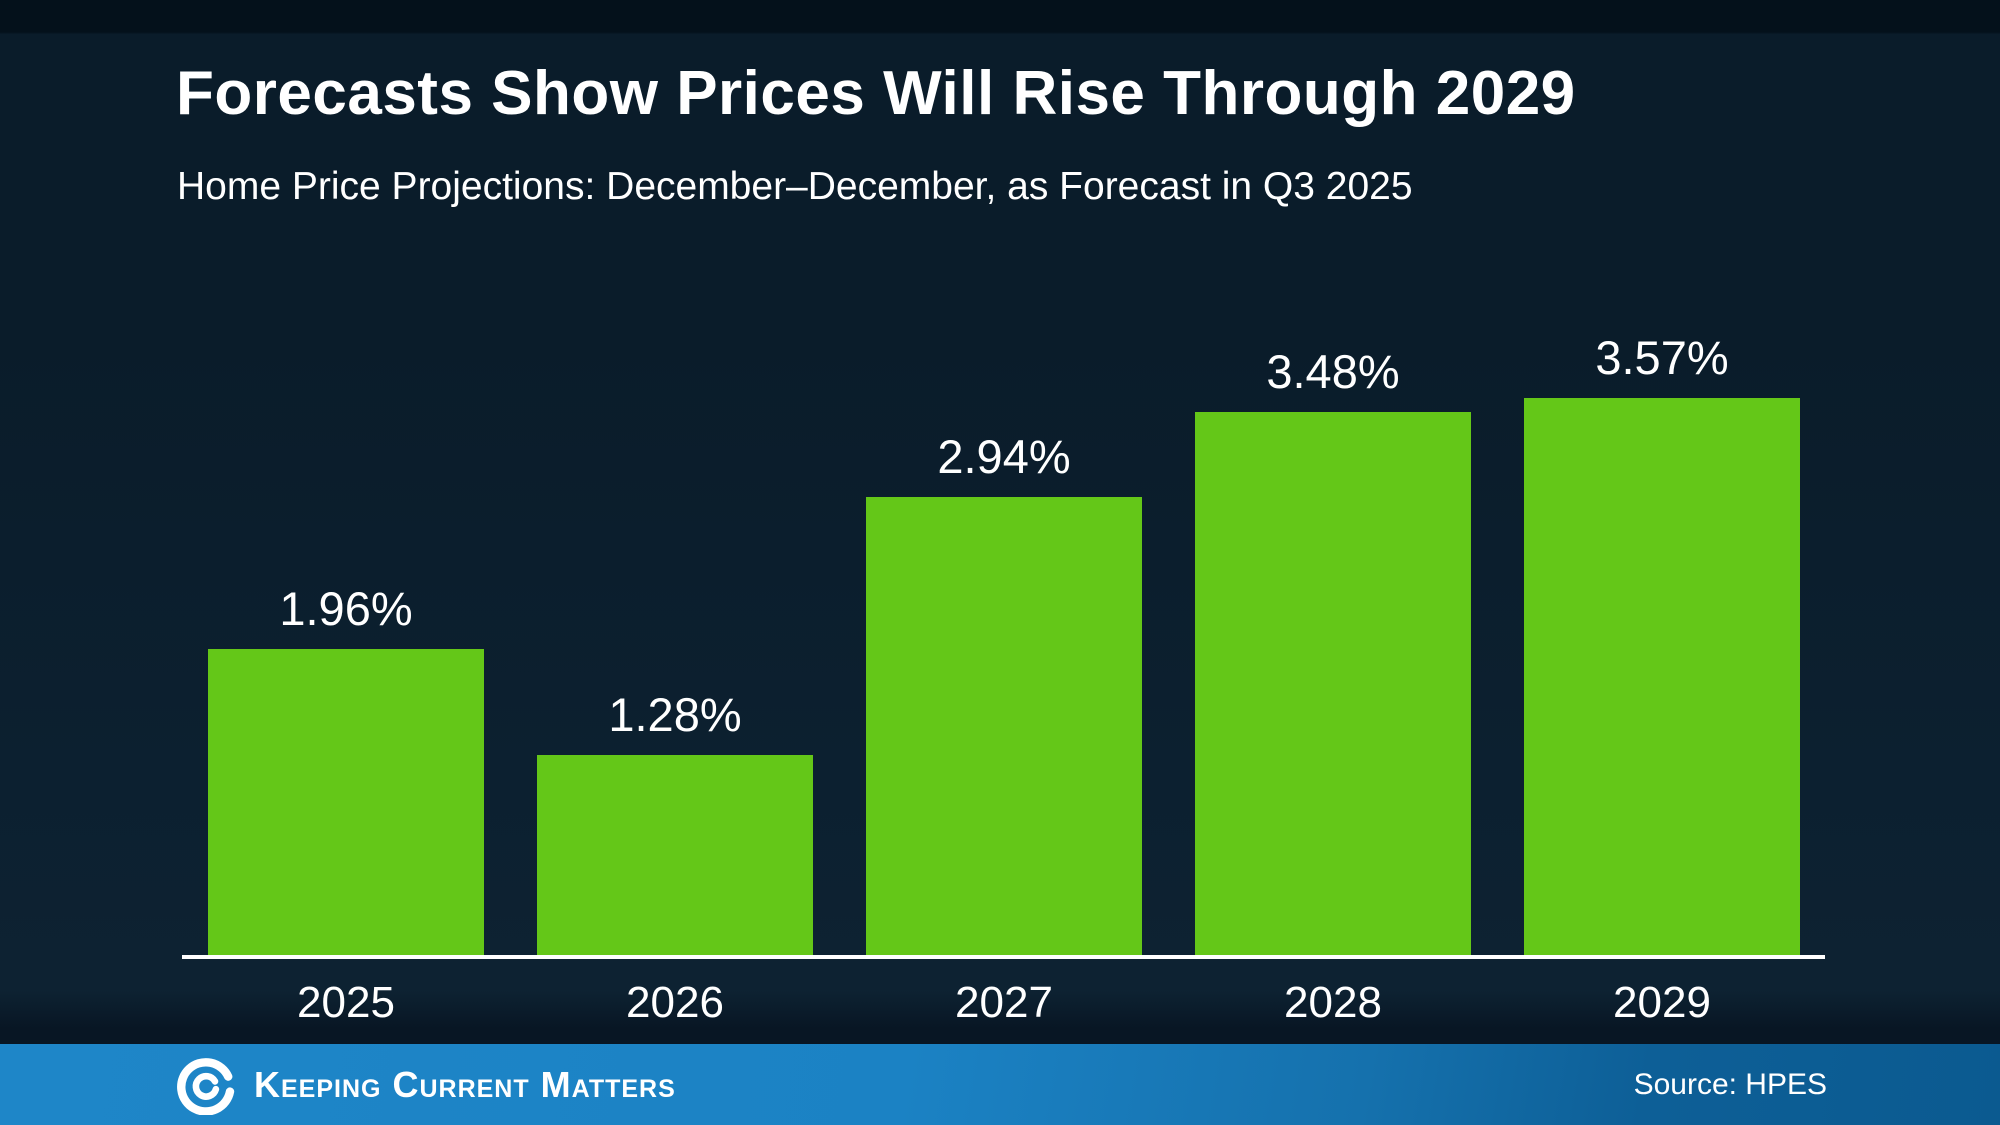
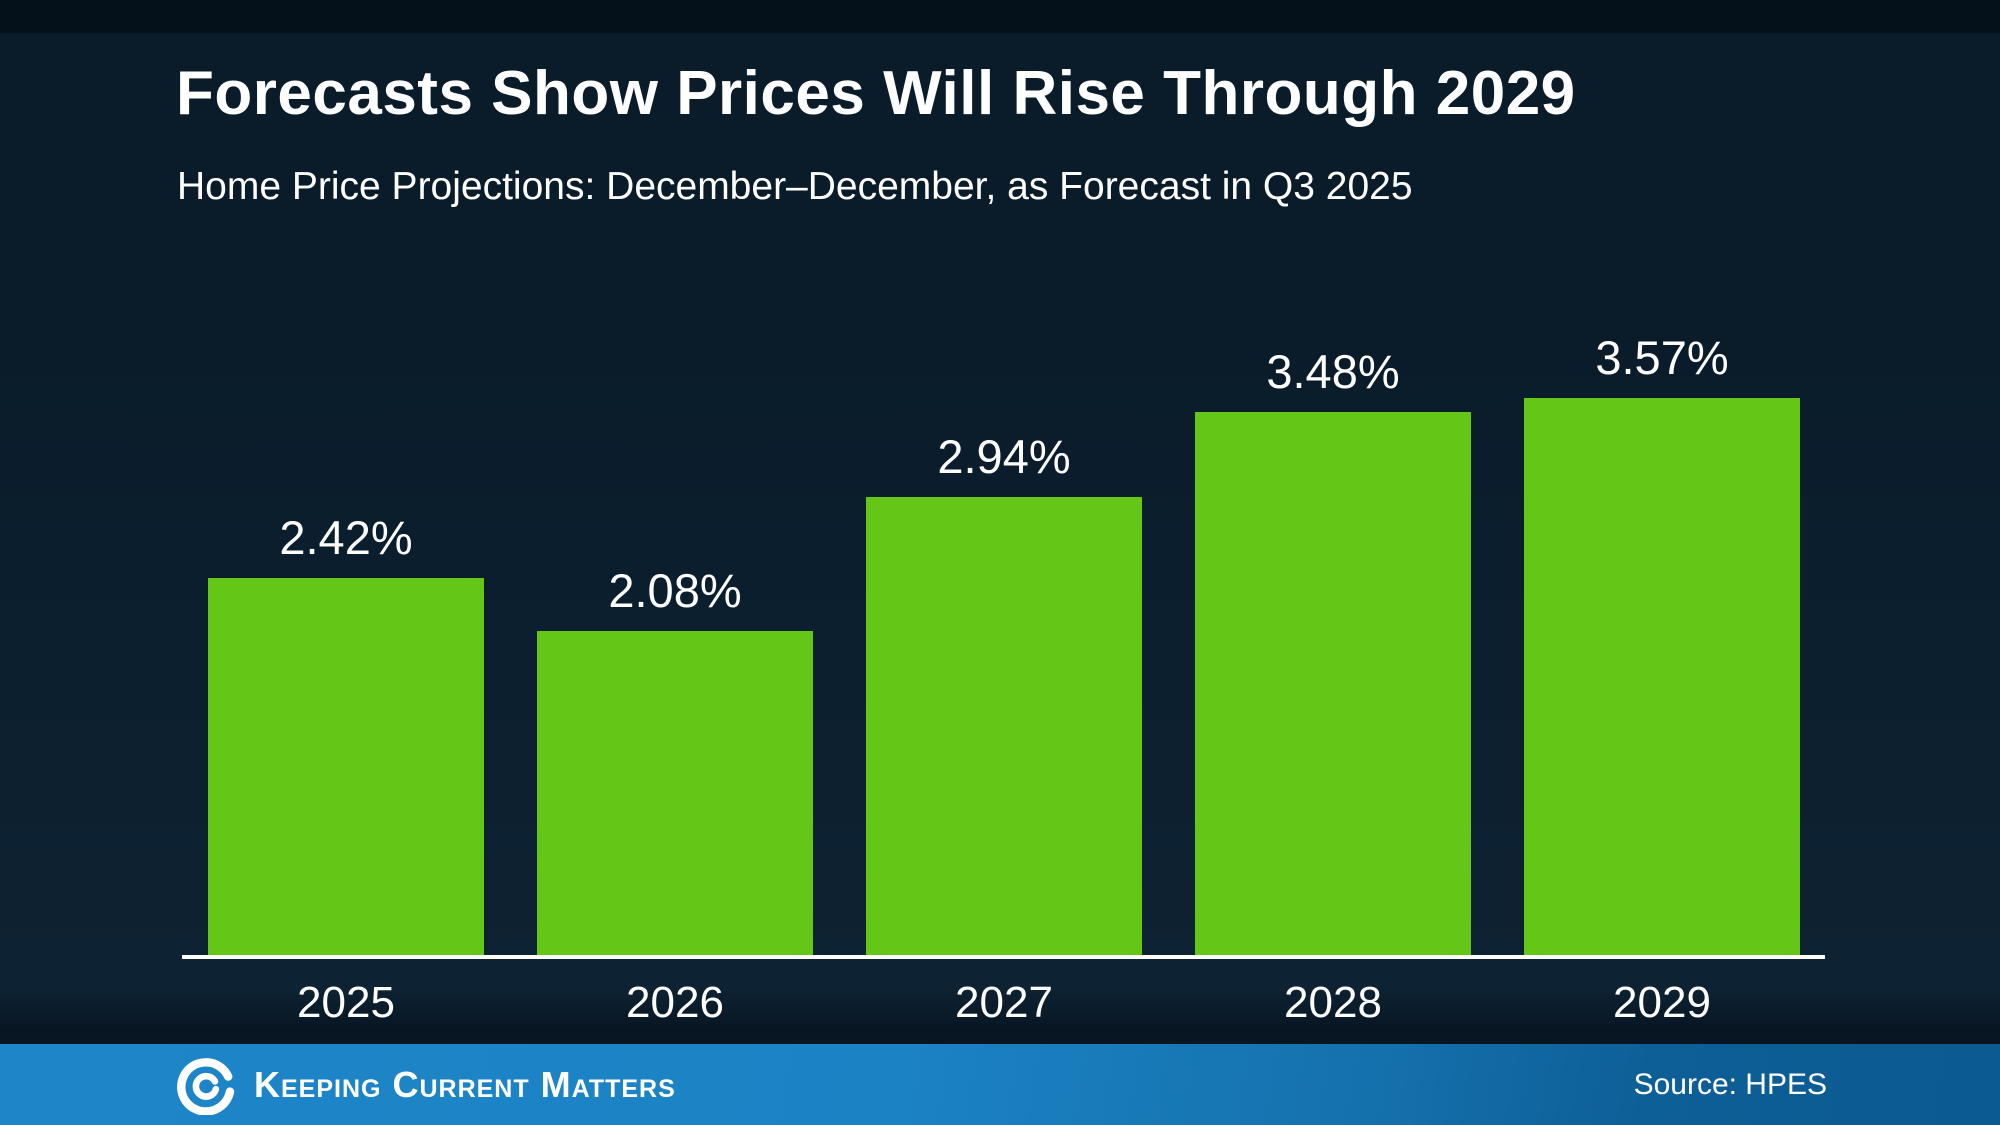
2025: 1.96% -> 2.42%
2026: 1.28% -> 2.08%
